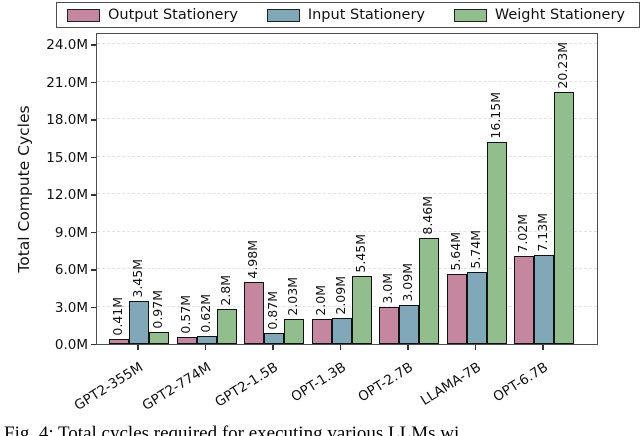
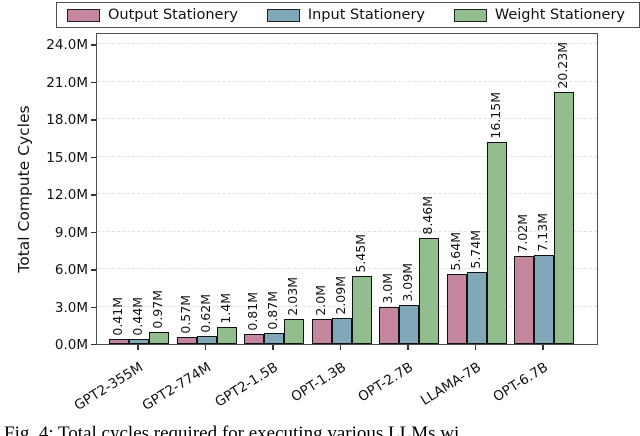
Input Stationery/GPT2-355M: 3.45M -> 0.44M
Weight Stationery/GPT2-774M: 2.8M -> 1.4M
Output Stationery/GPT2-1.5B: 4.98M -> 0.81M
